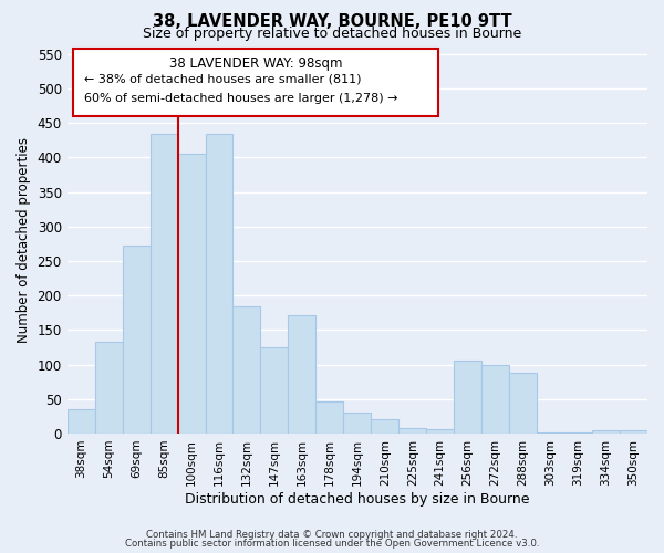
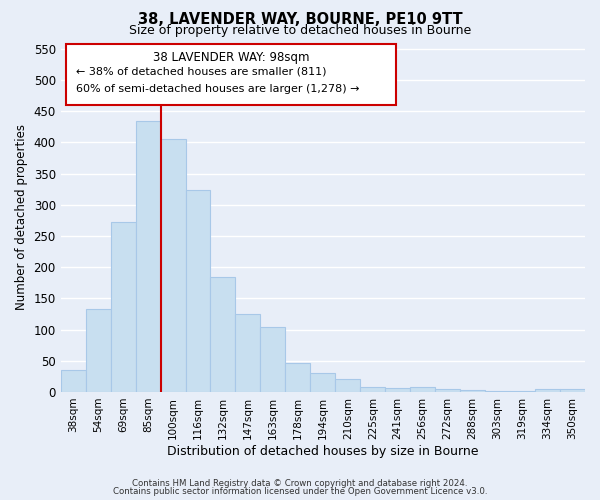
116sqm: 434 -> 323
163sqm: 172 -> 104
256sqm: 106 -> 8
272sqm: 100 -> 4
288sqm: 88 -> 3
